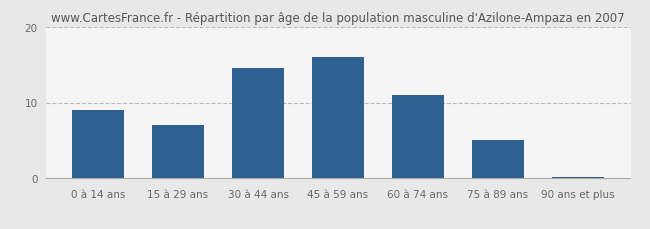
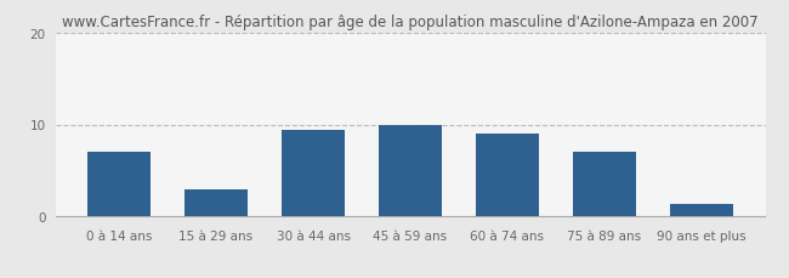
0 à 14 ans: 9.0 -> 7.0
15 à 29 ans: 7.0 -> 3.0
30 à 44 ans: 14.5 -> 9.4
45 à 59 ans: 16.0 -> 10.0
60 à 74 ans: 11.0 -> 9.0
75 à 89 ans: 5.0 -> 7.0
90 ans et plus: 0.2 -> 1.4
